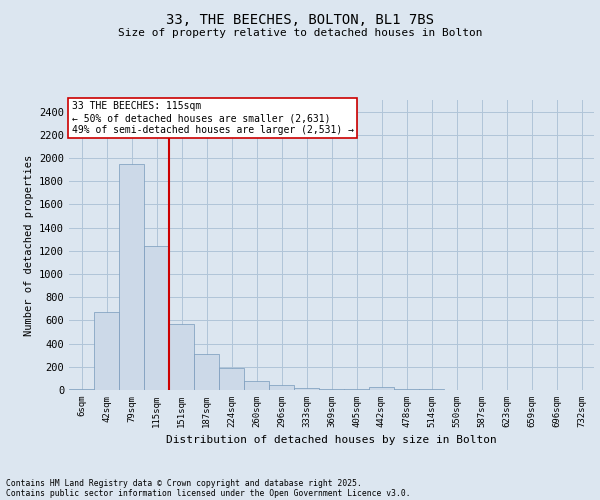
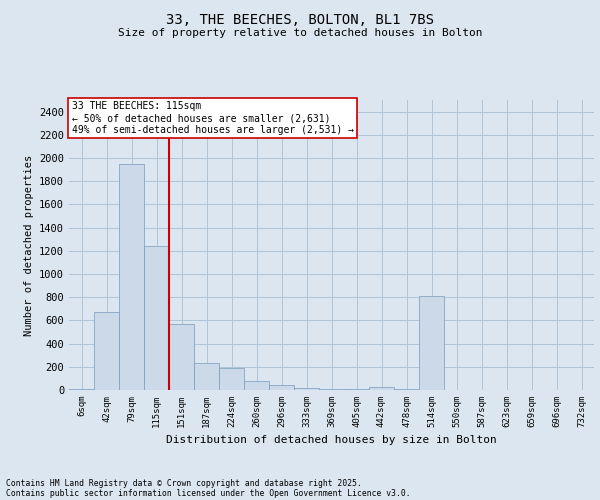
187sqm: 310 -> 230
514sqm: 0 -> 810
